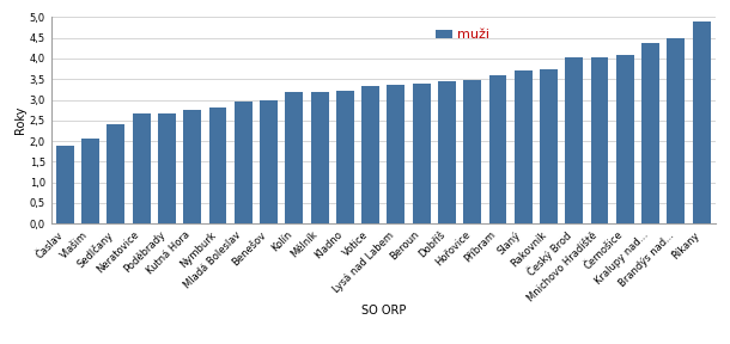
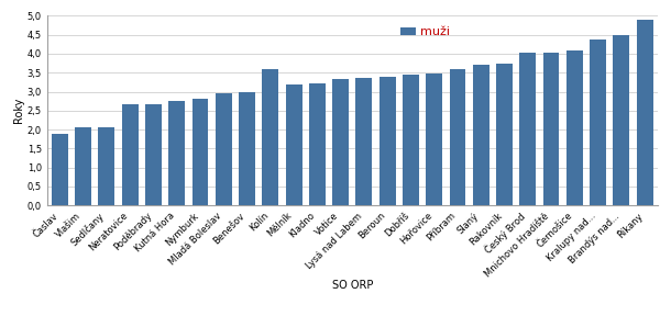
Sedlčany: 2,42 -> 2,05
Kolín: 3,18 -> 3,60
